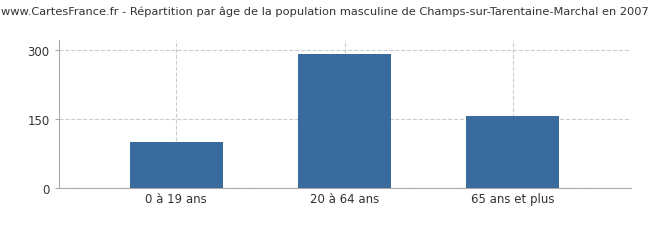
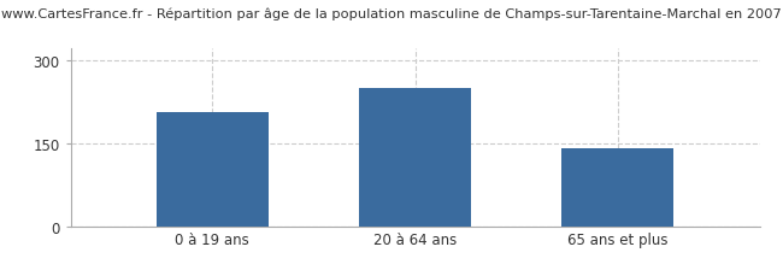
0 à 19 ans: 100 -> 205
20 à 64 ans: 290 -> 250
65 ans et plus: 155 -> 140
